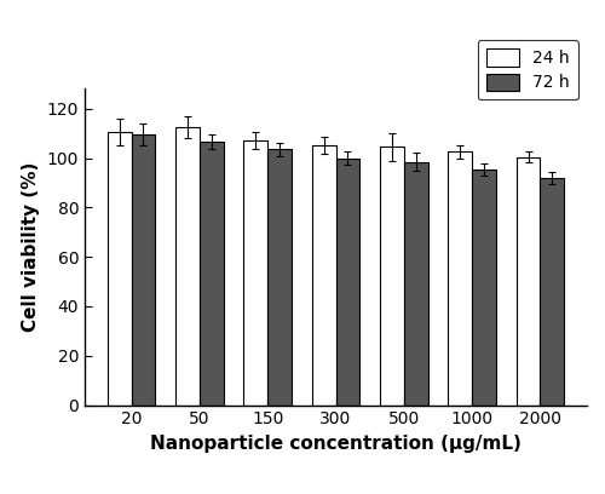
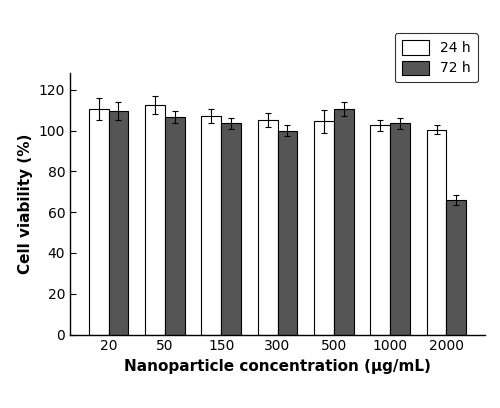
72 h/500: 98.5 -> 110.5
72 h/1000: 95.5 -> 103.5
72 h/2000: 92.0 -> 66.0
